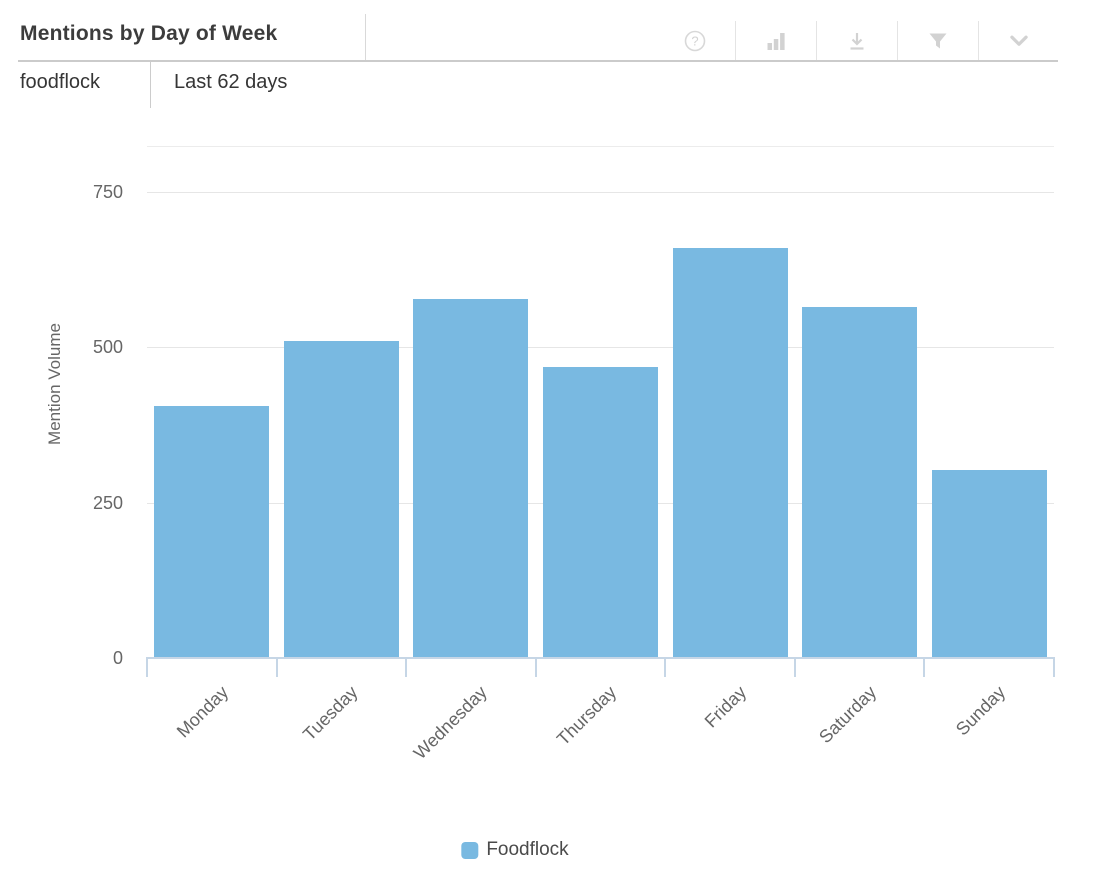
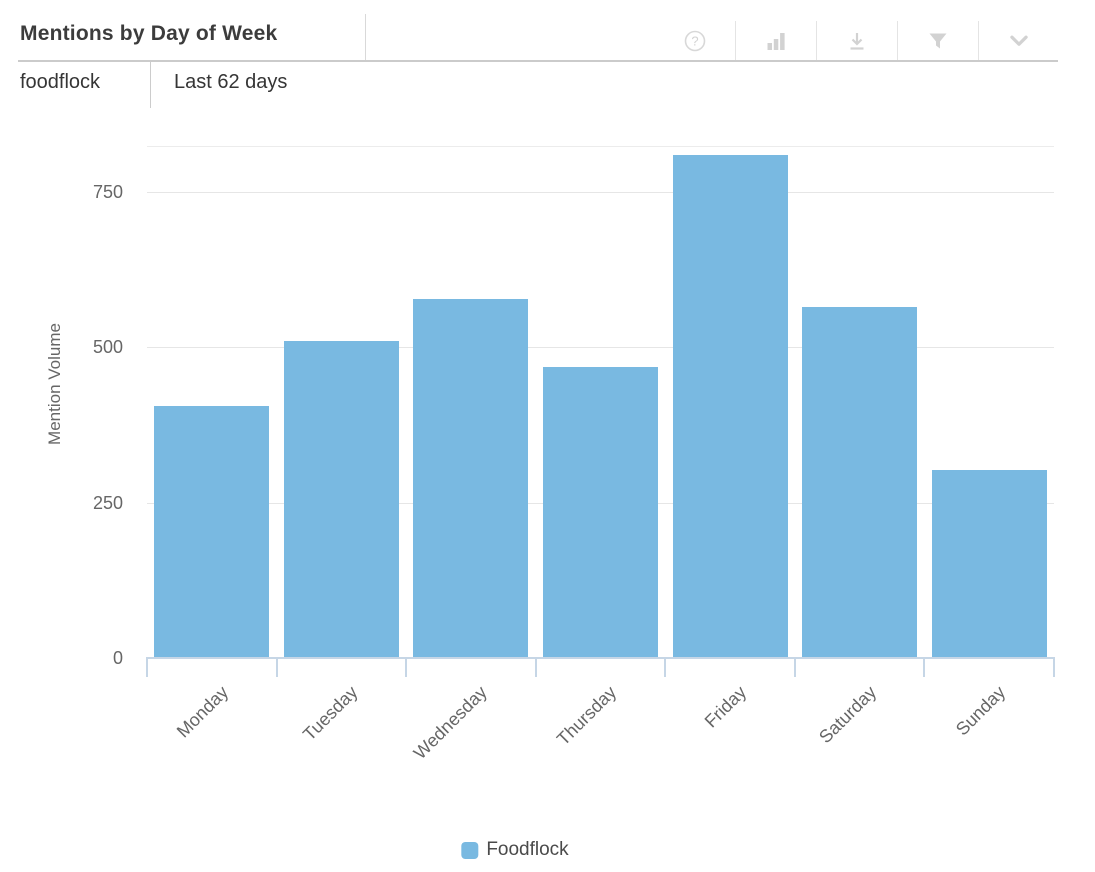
Friday: 660 -> 810
